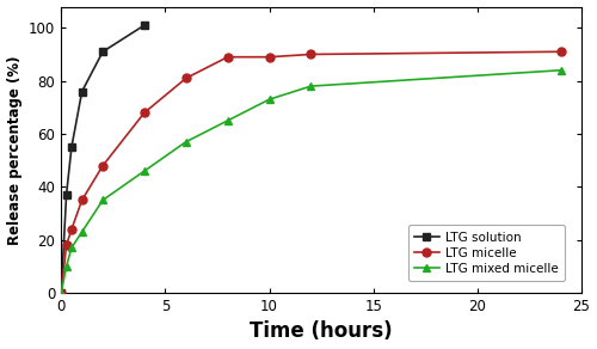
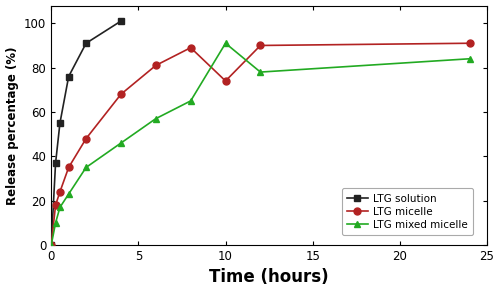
LTG micelle/10: 89 -> 74
LTG mixed micelle/10: 73 -> 91
